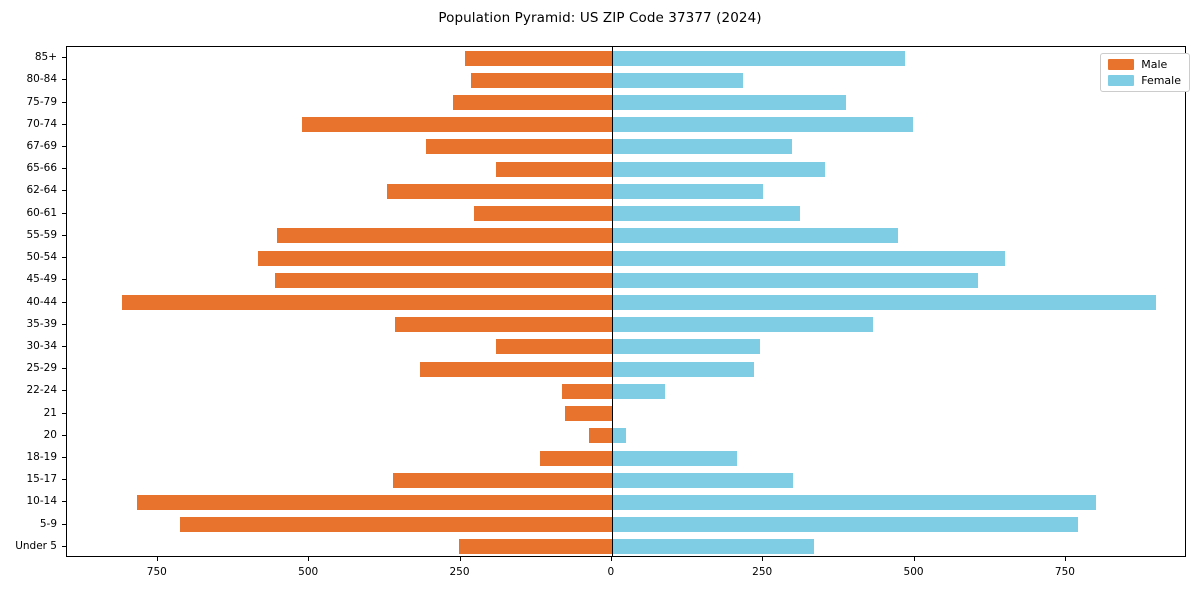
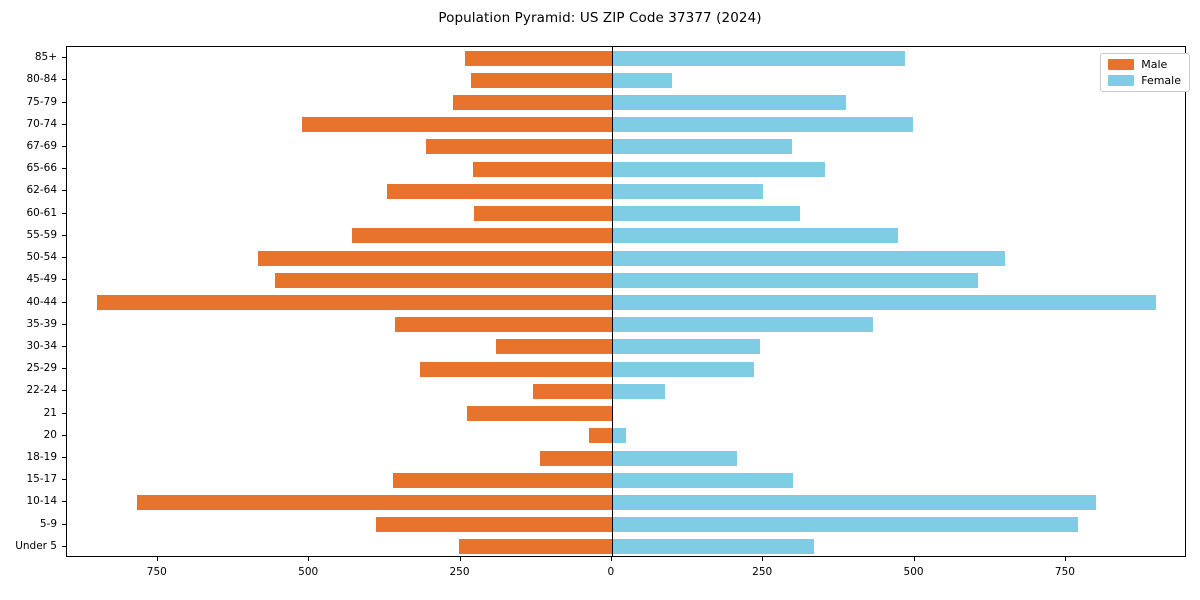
Female/80-84: 220 -> 100
Male/65-66: 190 -> 230
Male/55-59: 550 -> 430
Male/40-44: 810 -> 850
Male/22-24: 80 -> 130
Male/21: 80 -> 240
Male/5-9: 710 -> 390
